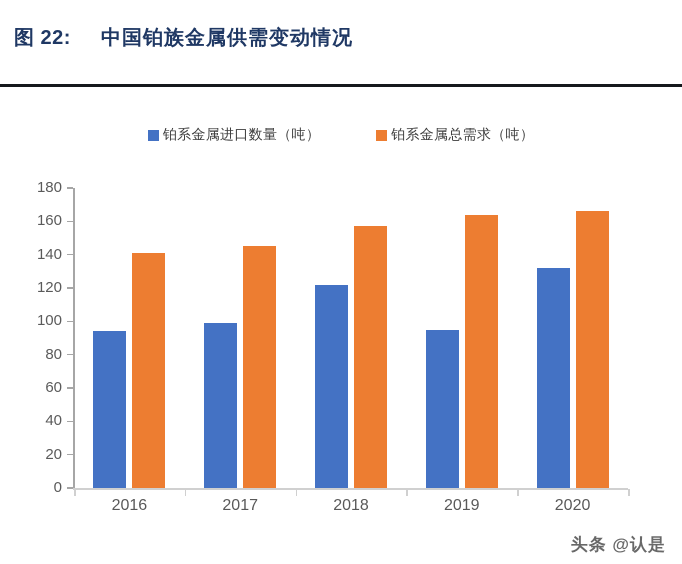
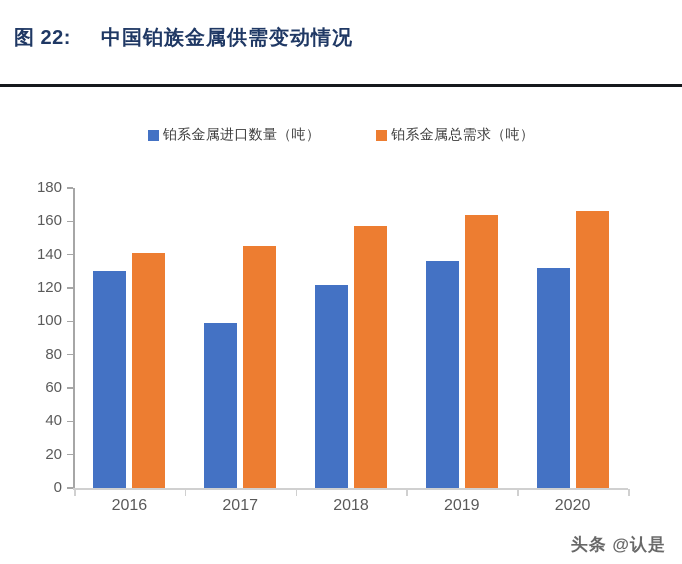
铂系金属进口数量（吨）/2016: 94 -> 130
铂系金属进口数量（吨）/2019: 95 -> 136
